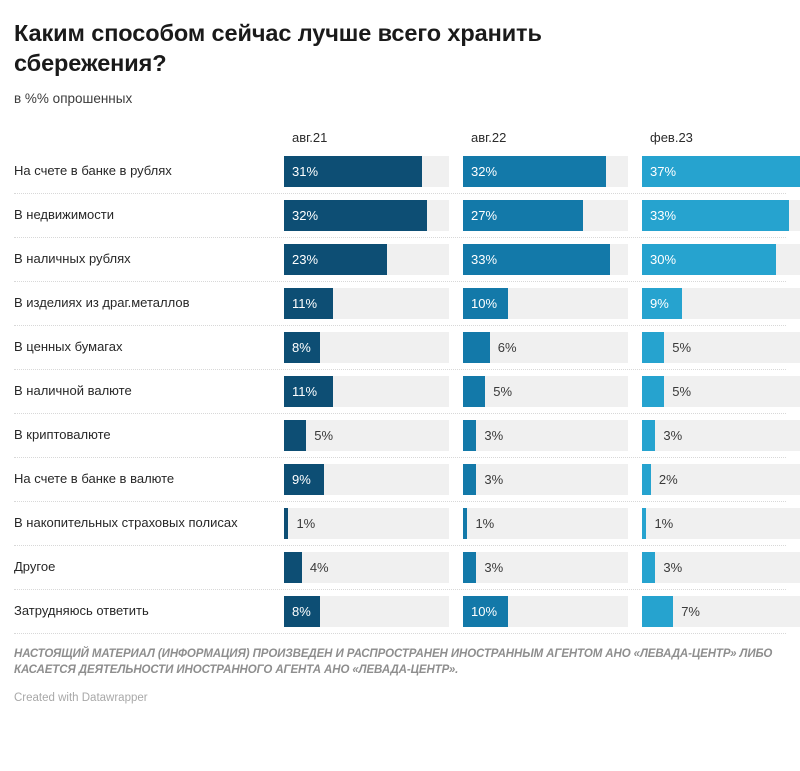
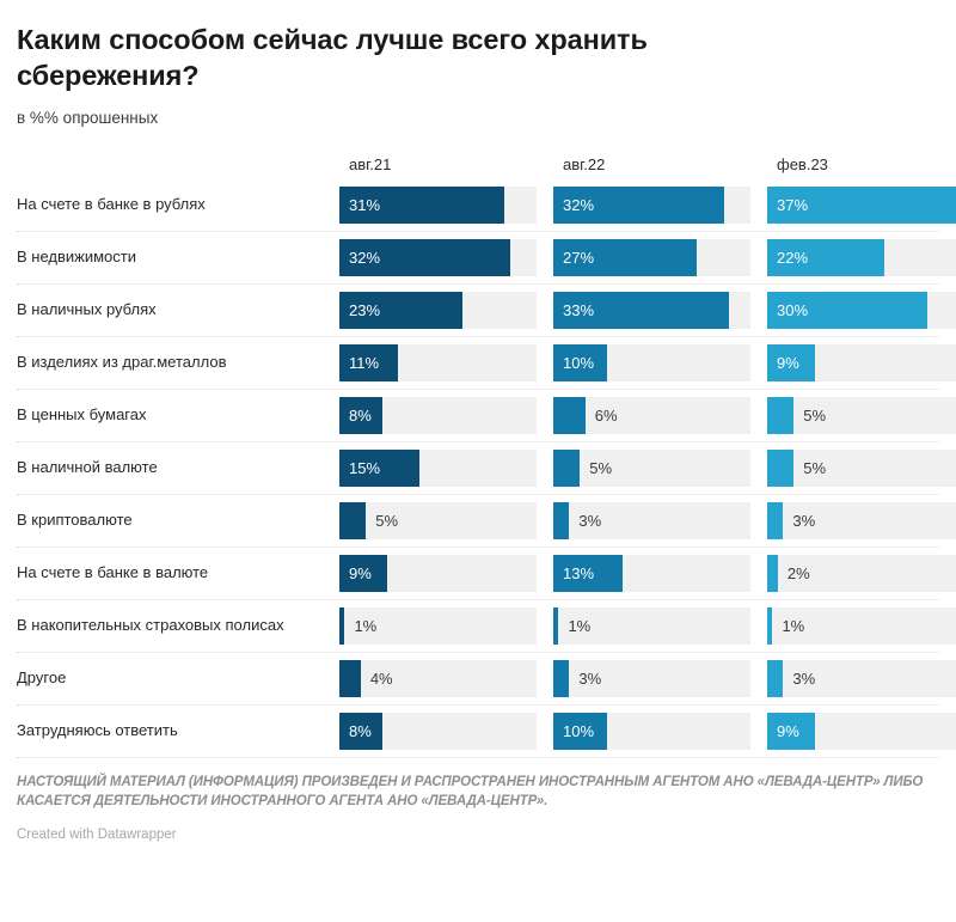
фев.23/В недвижимости: 33% -> 22%
авг.21/В наличной валюте: 11% -> 15%
авг.22/На счете в банке в валюте: 3% -> 13%
фев.23/Затрудняюсь ответить: 7% -> 9%
